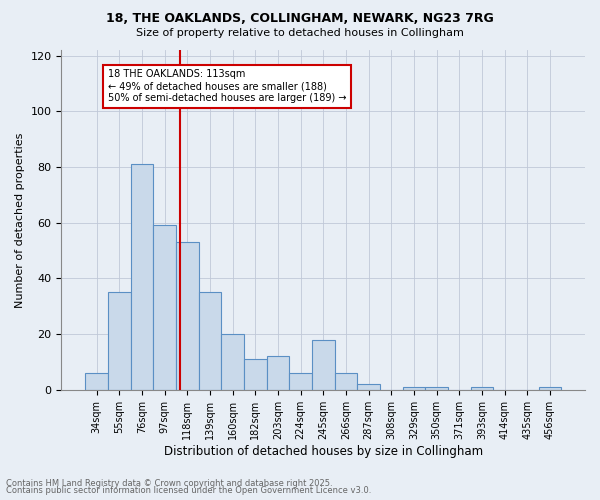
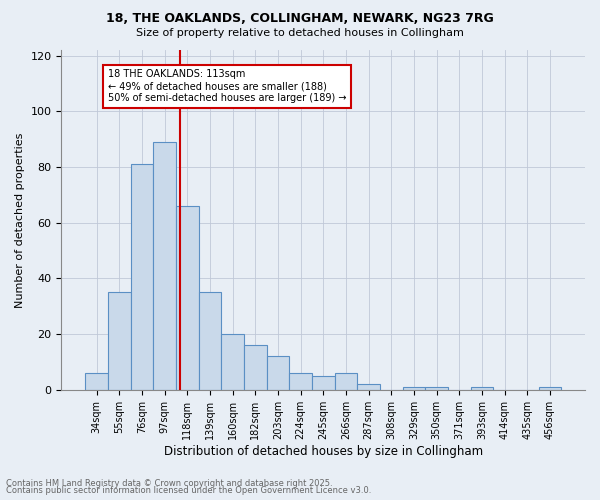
97sqm: 59 -> 89
118sqm: 53 -> 66
182sqm: 11 -> 16
245sqm: 18 -> 5
